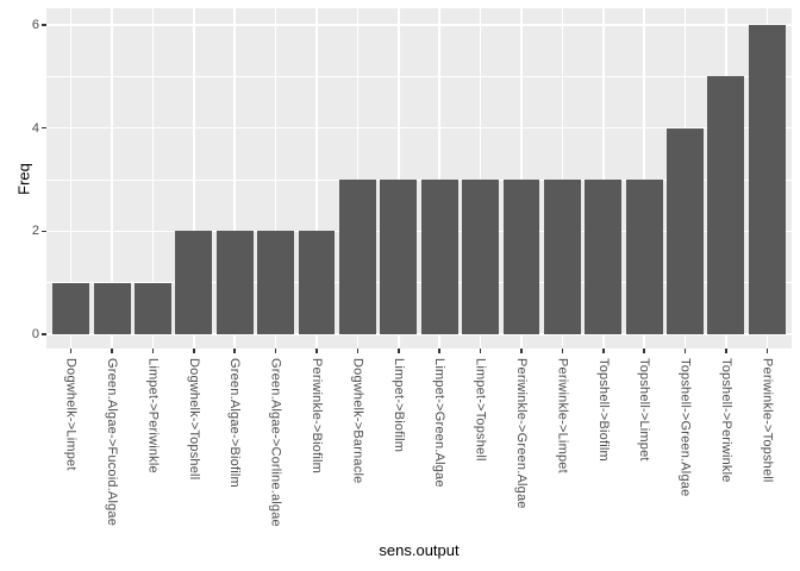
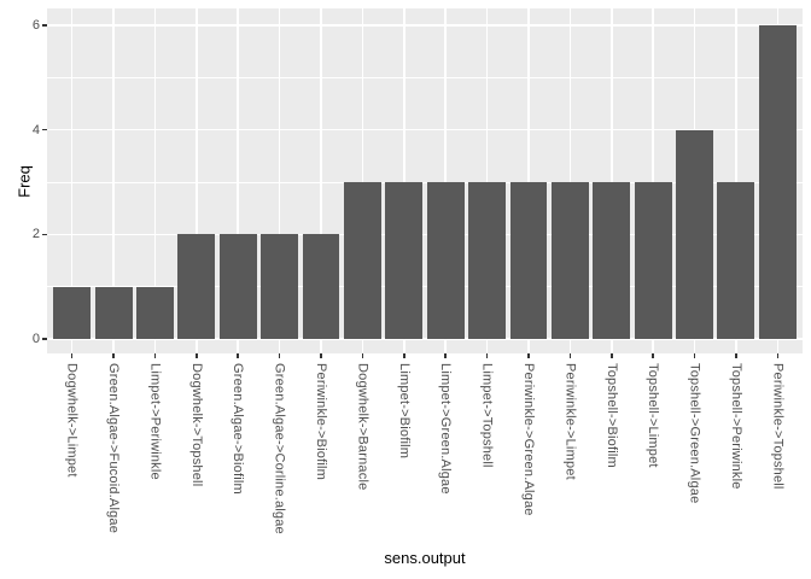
Topshell->Periwinkle: 5 -> 3
